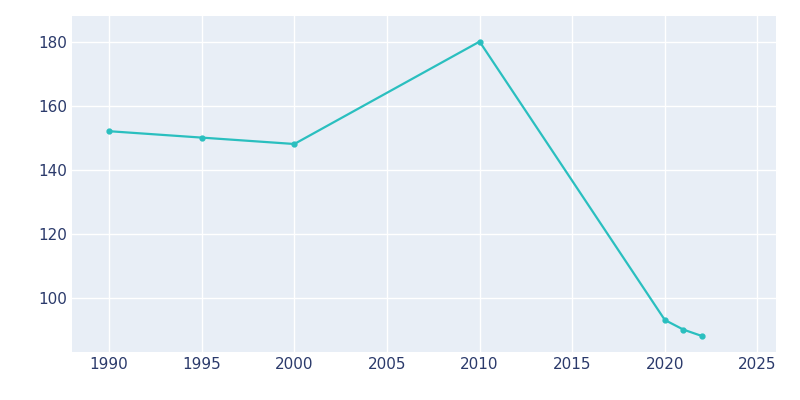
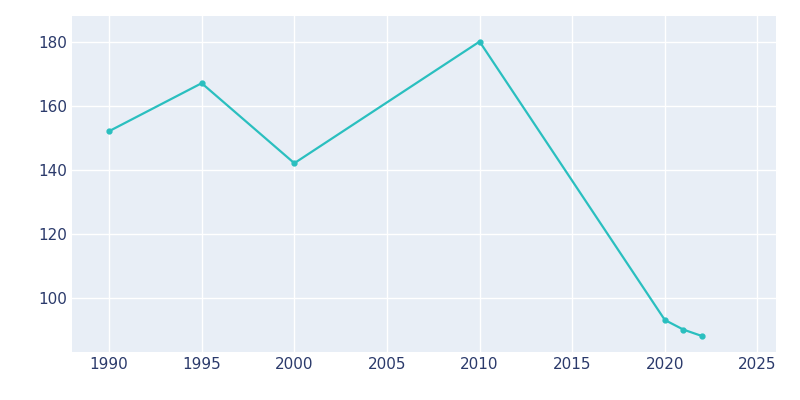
1995: 150 -> 167
2000: 148 -> 142
